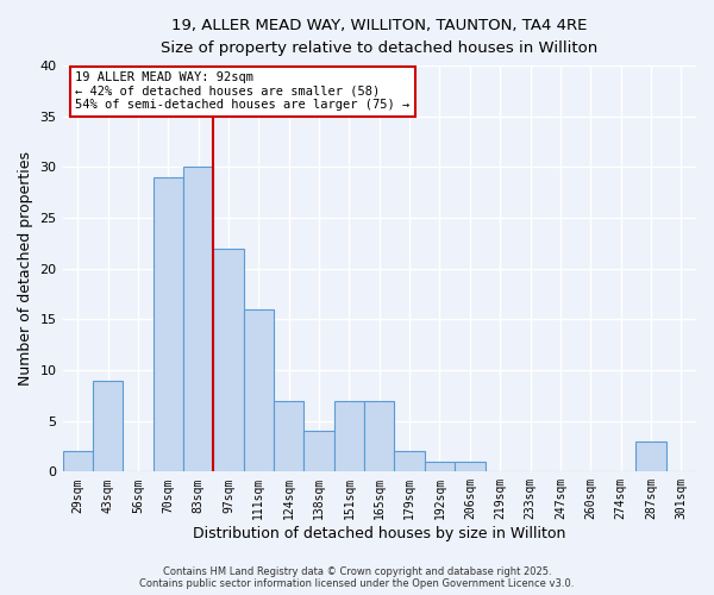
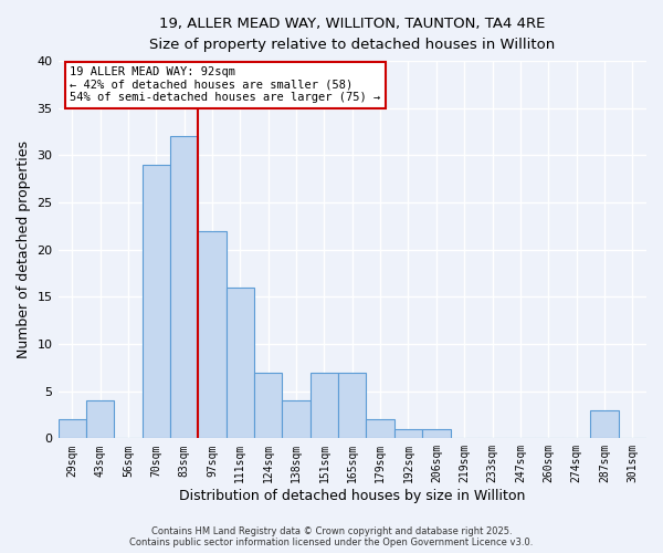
43sqm: 9 -> 4
83sqm: 30 -> 32
